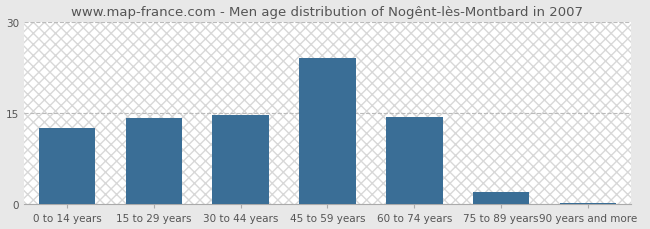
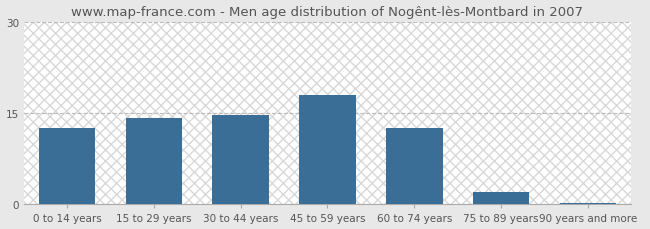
45 to 59 years: 24.0 -> 18.0
60 to 74 years: 14.4 -> 12.5
